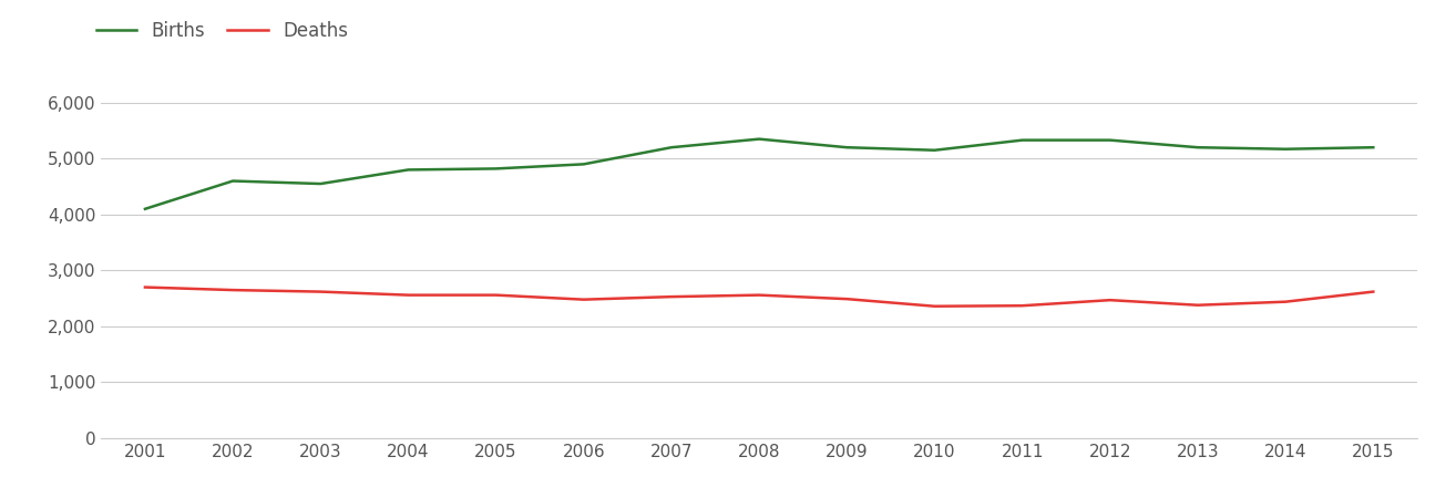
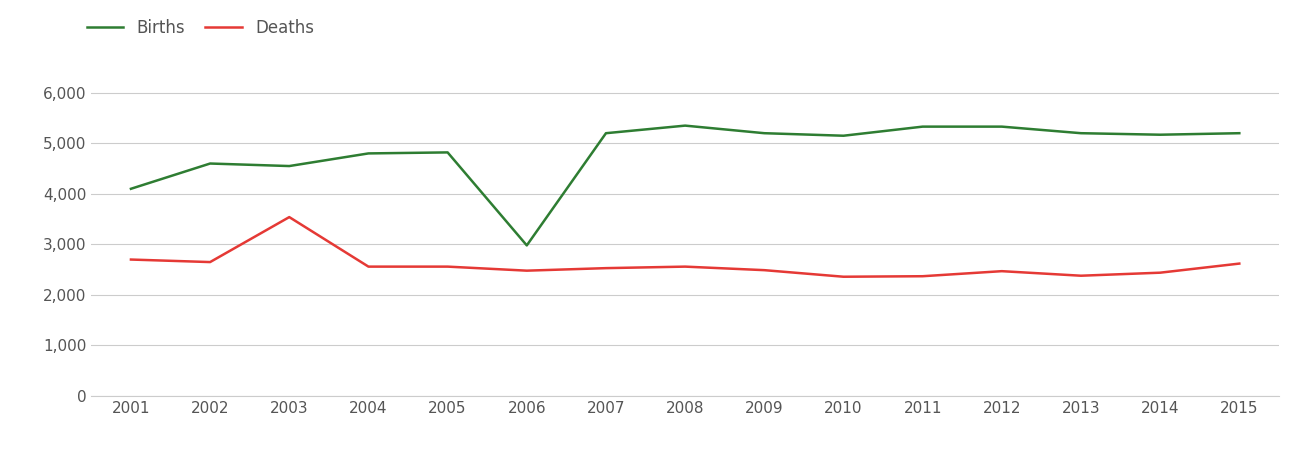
Deaths/2003: 2,620 -> 3,540
Births/2006: 4,900 -> 2,980
